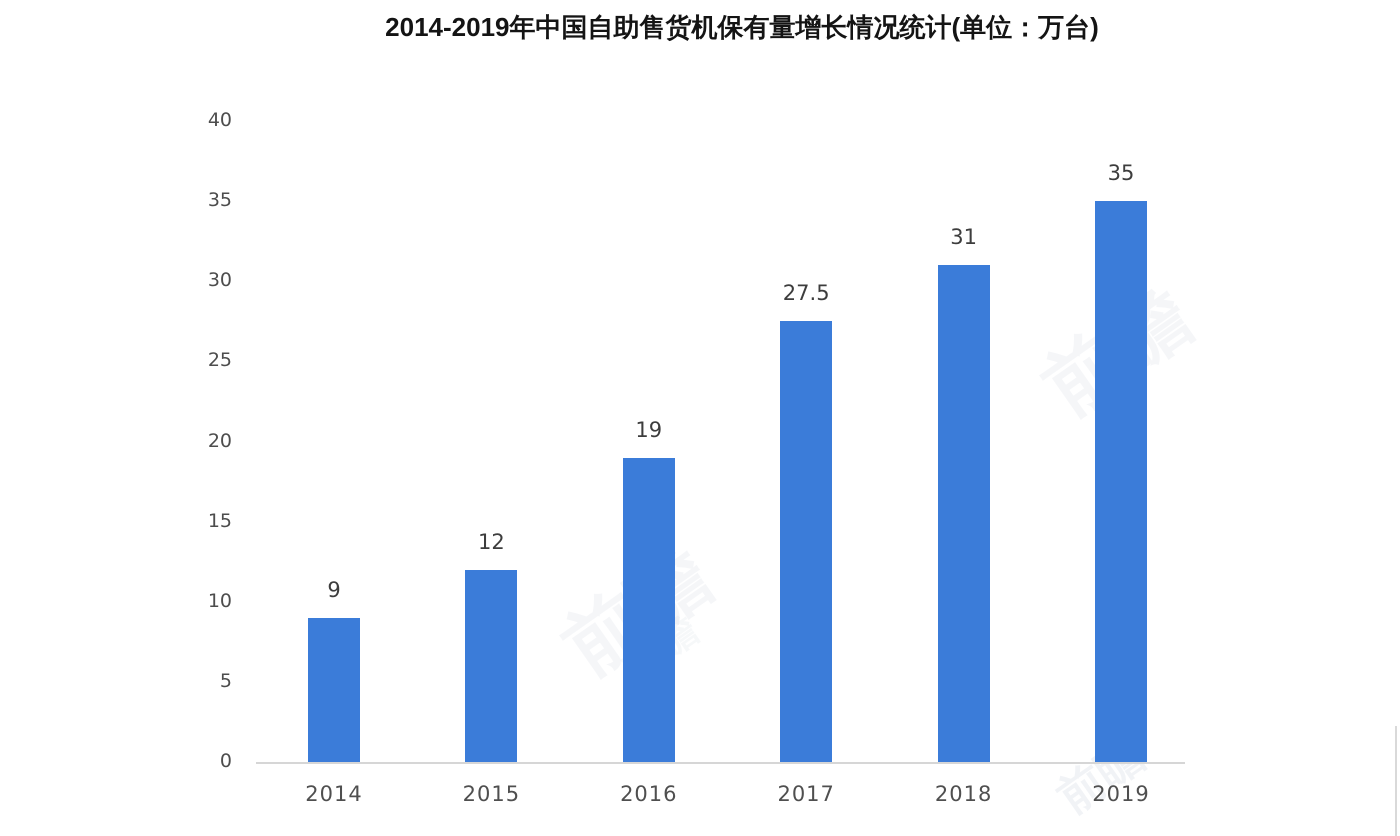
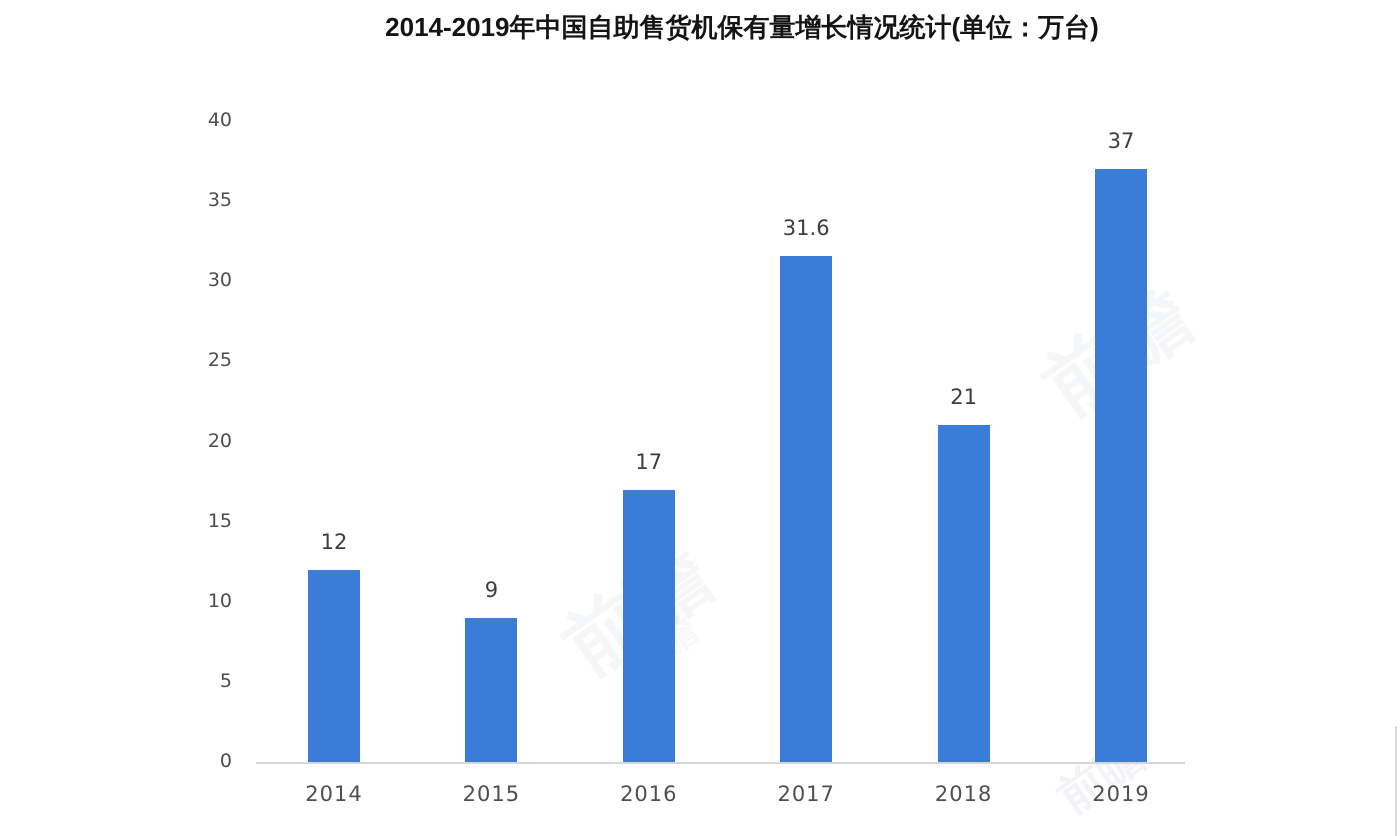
2014: 9 -> 12
2015: 12 -> 9
2016: 19 -> 17
2017: 27.5 -> 31.6
2018: 31 -> 21
2019: 35 -> 37
